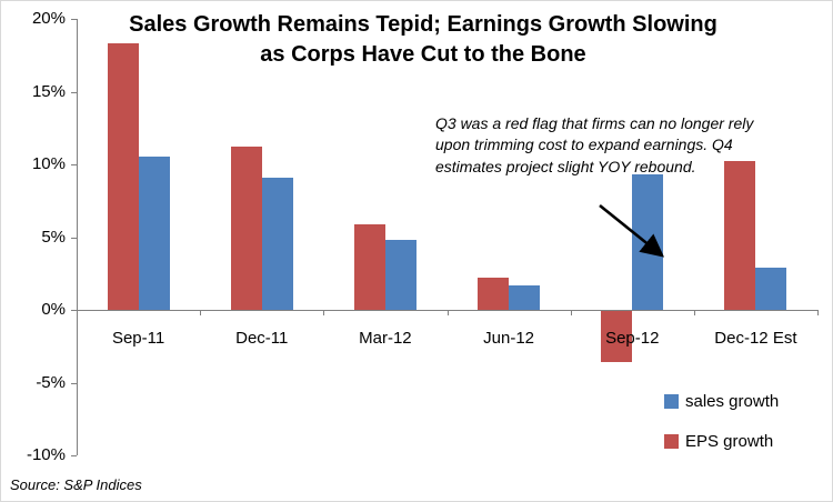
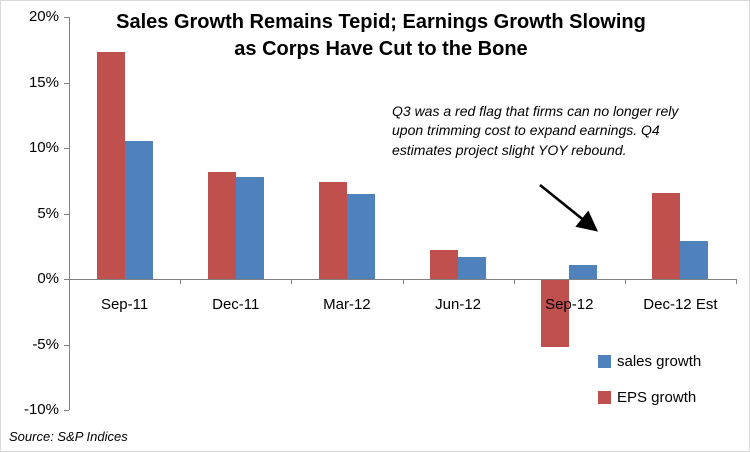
EPS growth/Sep-11: 18.3% -> 17.3%
EPS growth/Dec-11: 11.2% -> 8.2%
sales growth/Dec-11: 9.1% -> 7.8%
EPS growth/Mar-12: 5.9% -> 7.4%
sales growth/Mar-12: 4.8% -> 6.5%
EPS growth/Sep-12: -3.5% -> -5.1%
sales growth/Sep-12: 9.3% -> 1.1%
EPS growth/Dec-12 Est: 10.2% -> 6.6%
